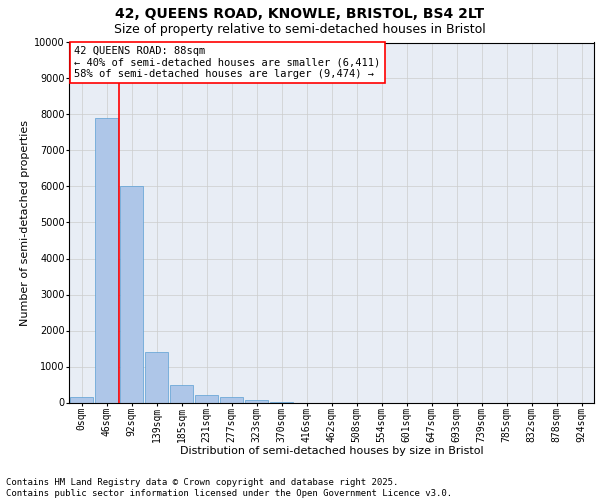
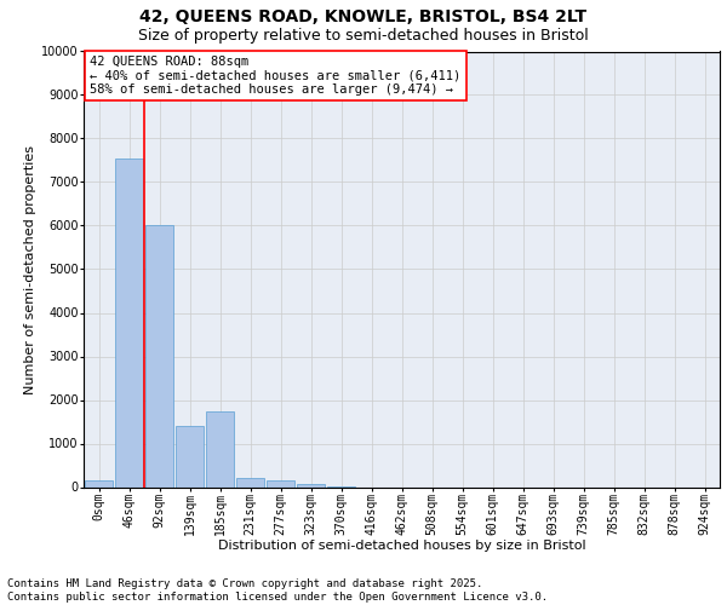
46sqm: 7900 -> 7550
185sqm: 500 -> 1750
